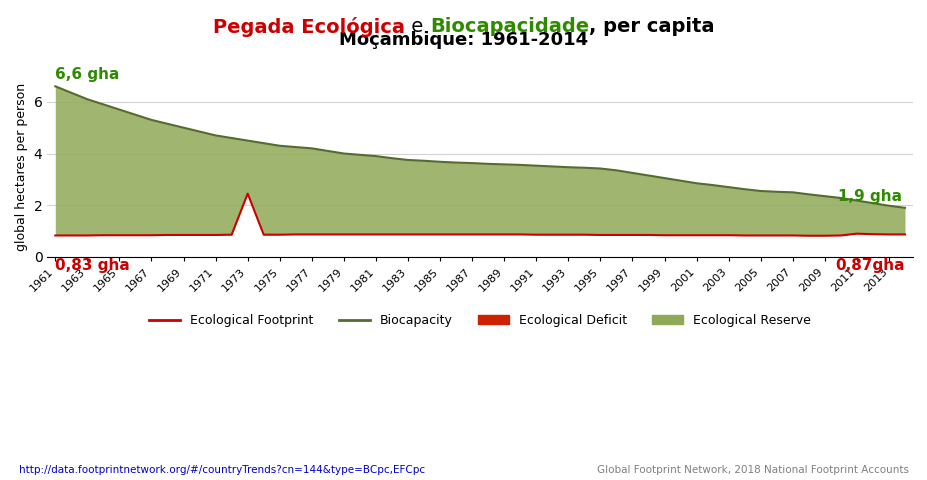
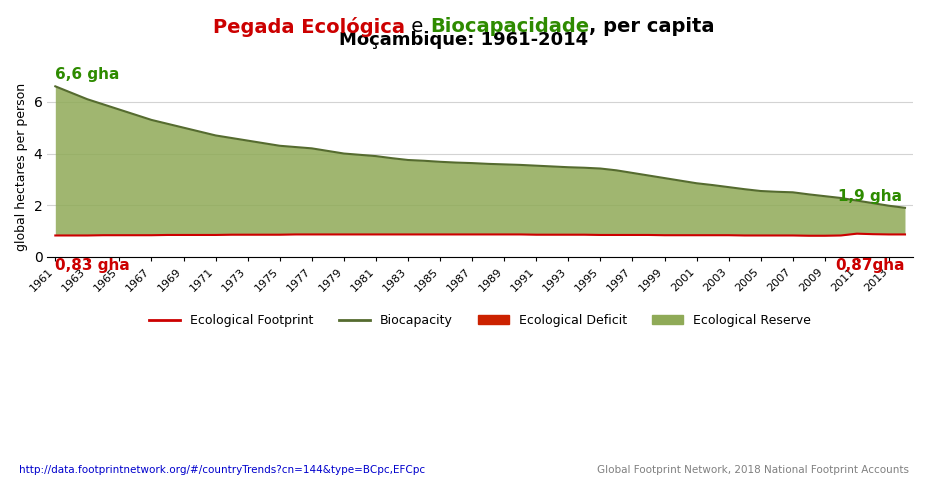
Ecological Footprint/1973: 2.45 -> 0.86
